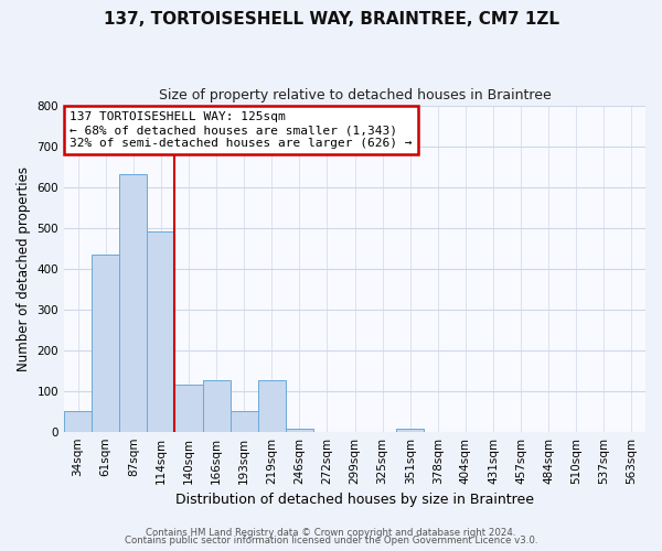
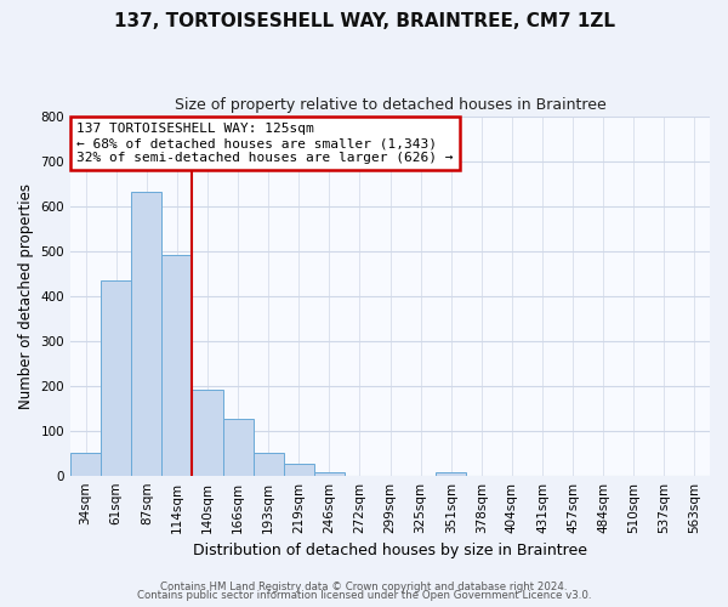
140sqm: 115 -> 192
219sqm: 125 -> 25
